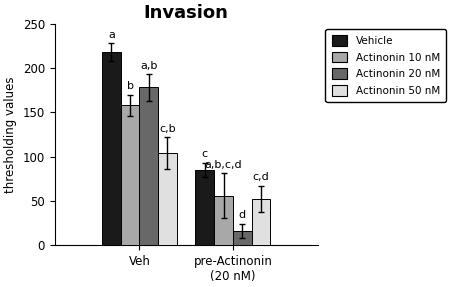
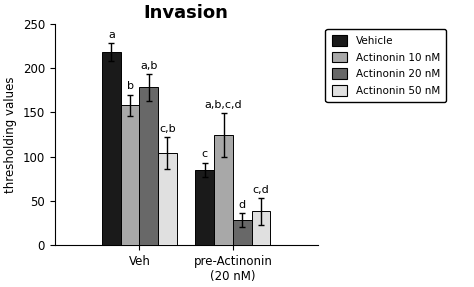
Actinonin 10 nM/pre-Actinonin (20 nM): 56 -> 124
Actinonin 20 nM/pre-Actinonin (20 nM): 16 -> 28
Actinonin 50 nM/pre-Actinonin (20 nM): 52 -> 38
